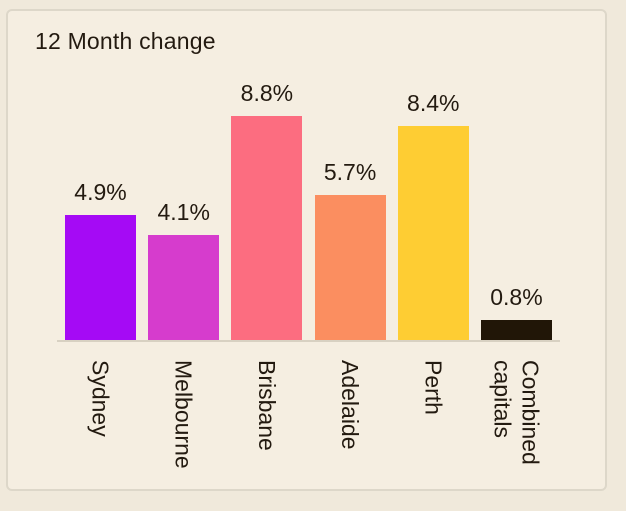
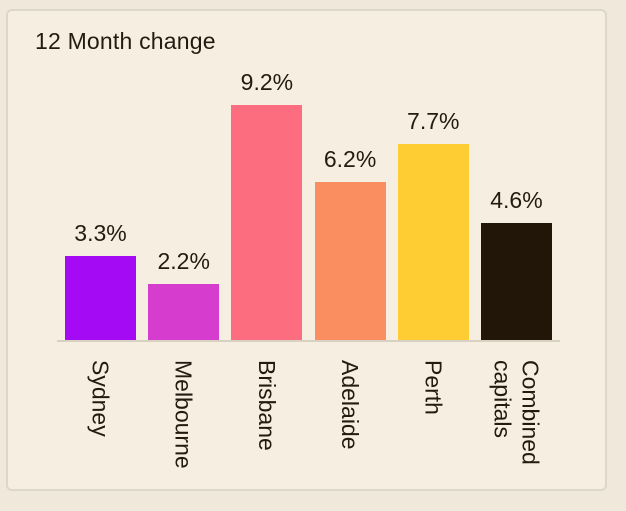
Sydney: 4.9% -> 3.3%
Melbourne: 4.1% -> 2.2%
Brisbane: 8.8% -> 9.2%
Adelaide: 5.7% -> 6.2%
Perth: 8.4% -> 7.7%
Combined capitals: 0.8% -> 4.6%
